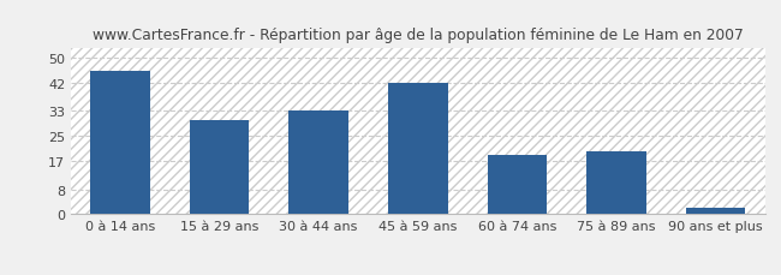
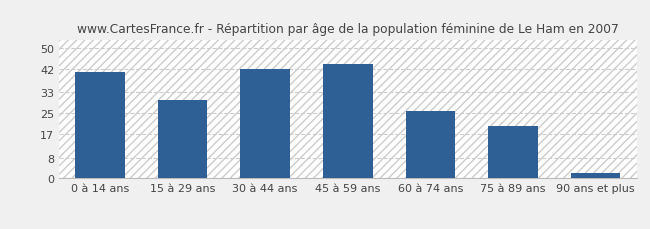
0 à 14 ans: 46 -> 41
30 à 44 ans: 33 -> 42
45 à 59 ans: 42 -> 44
60 à 74 ans: 19 -> 26
